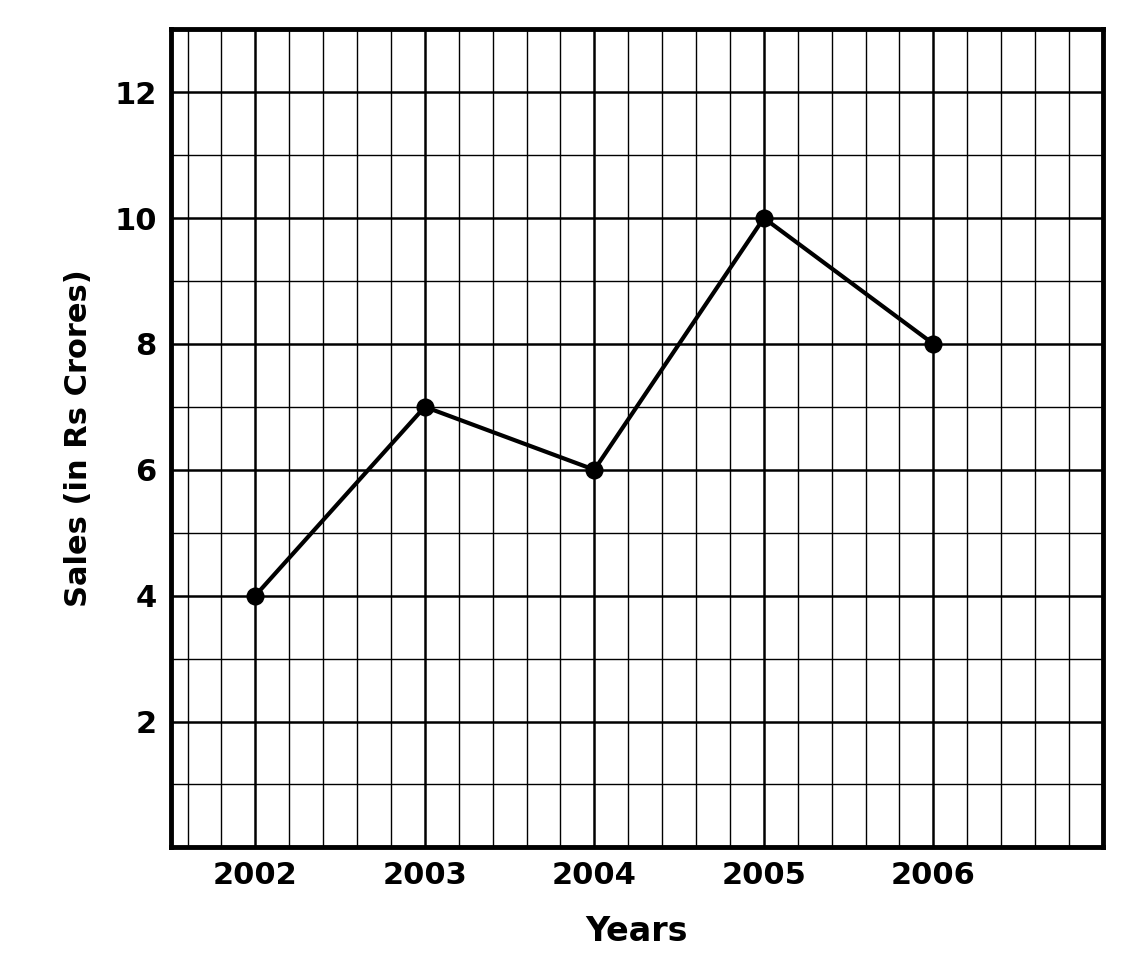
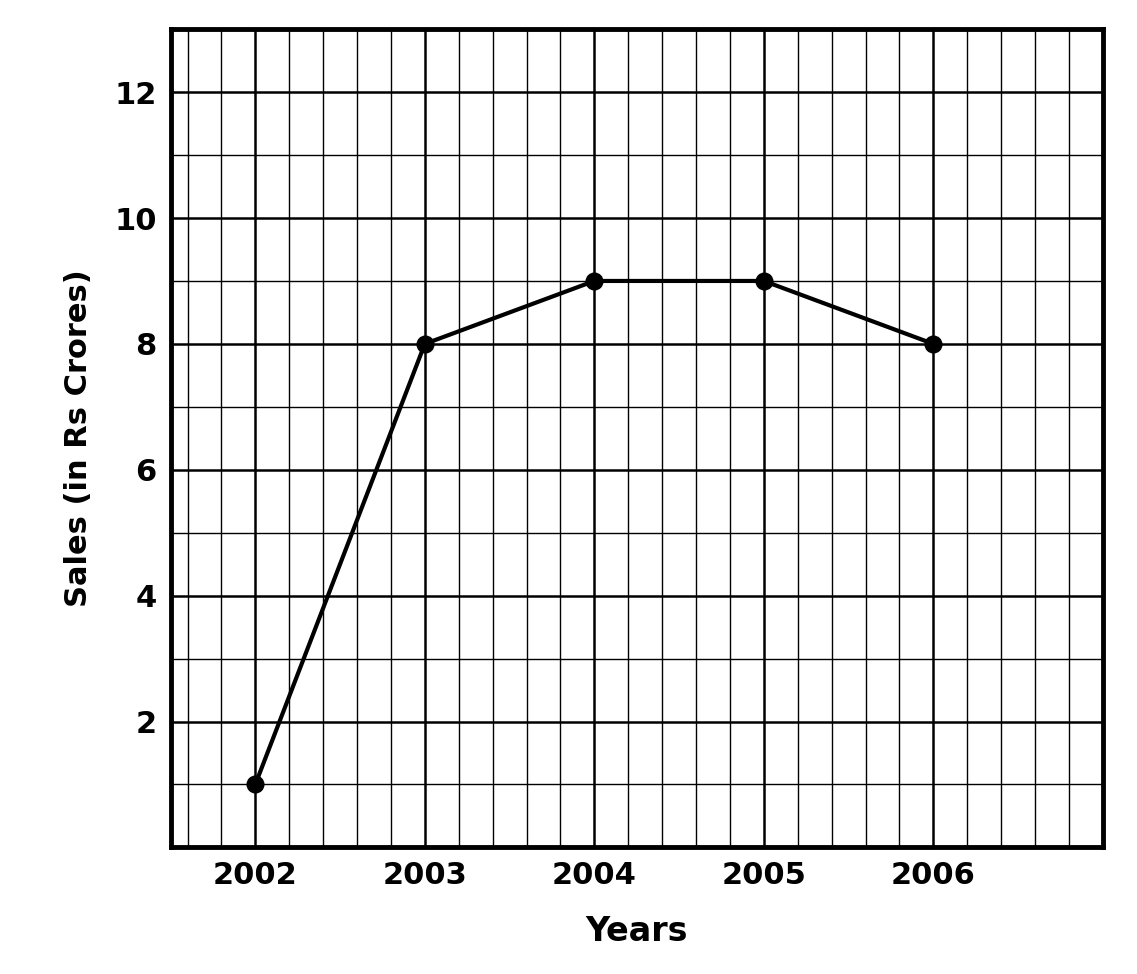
2002: 4 -> 1
2003: 7 -> 8
2004: 6 -> 9
2005: 10 -> 9
